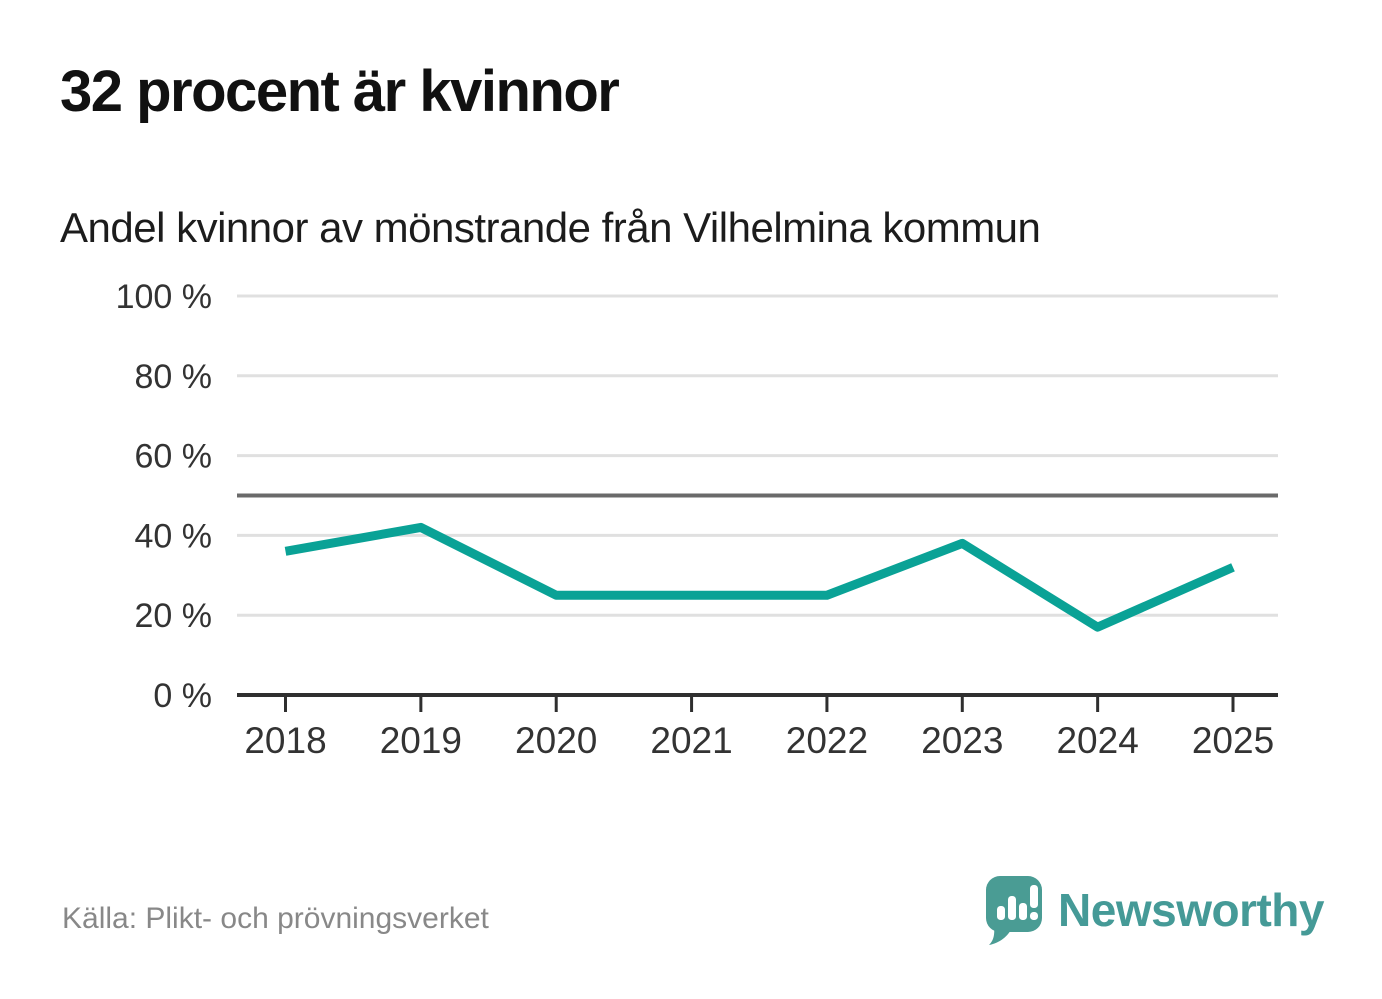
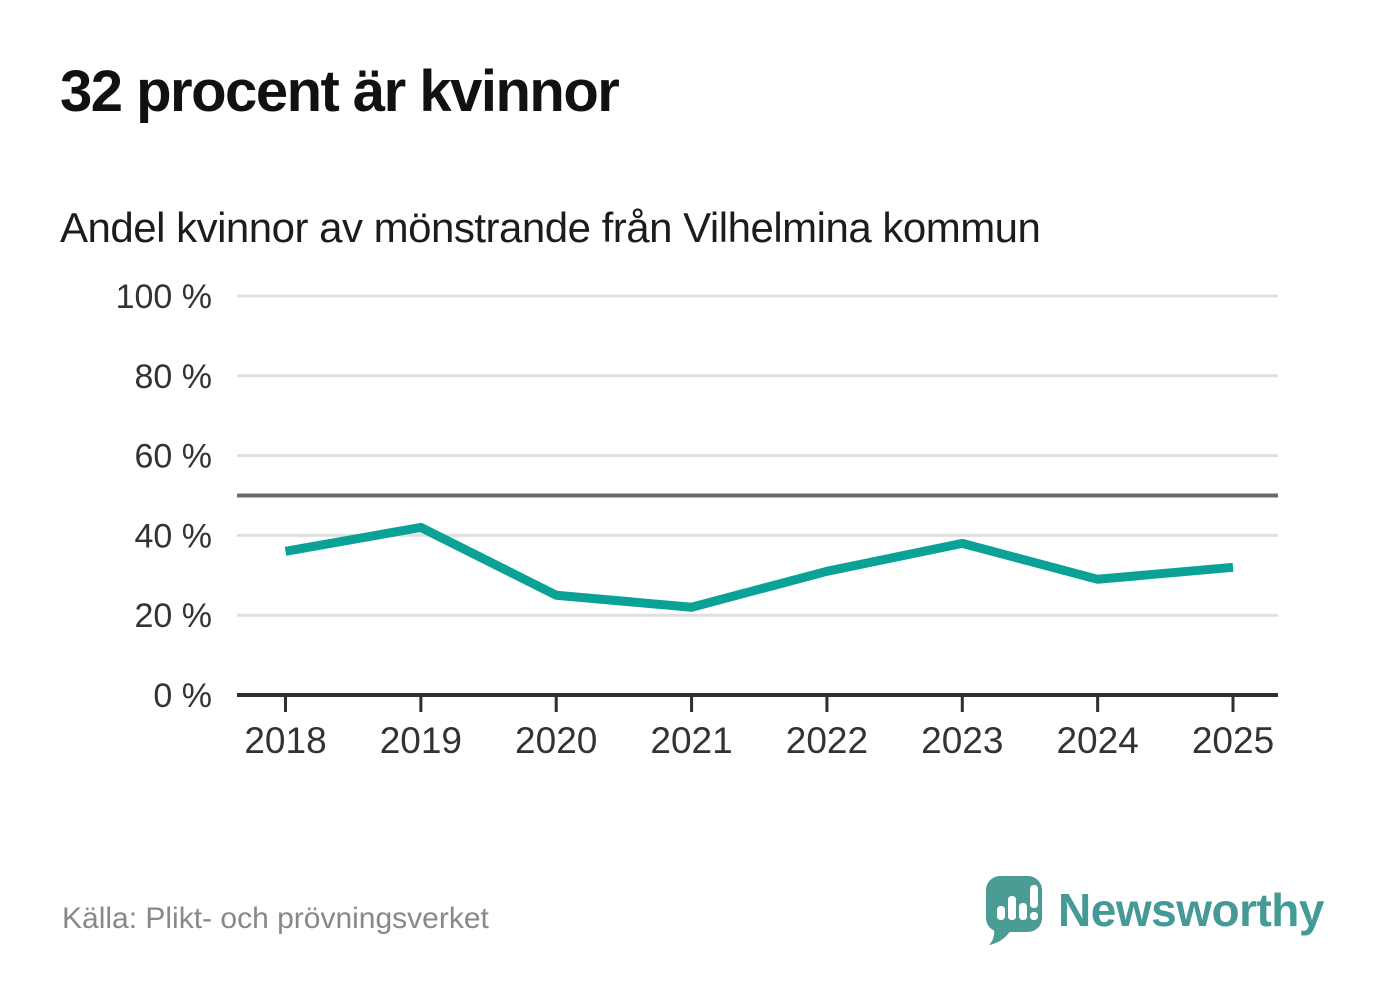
2021: 25% -> 22%
2022: 25% -> 31%
2024: 17% -> 29%
